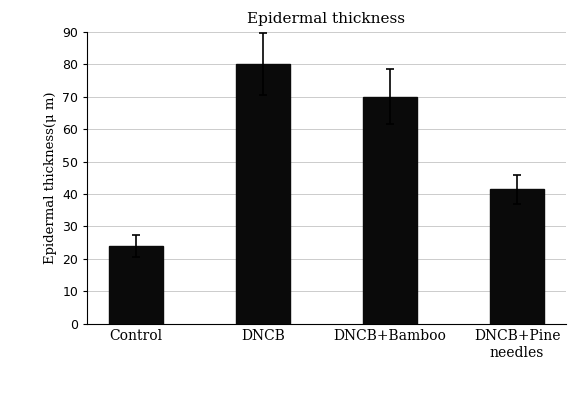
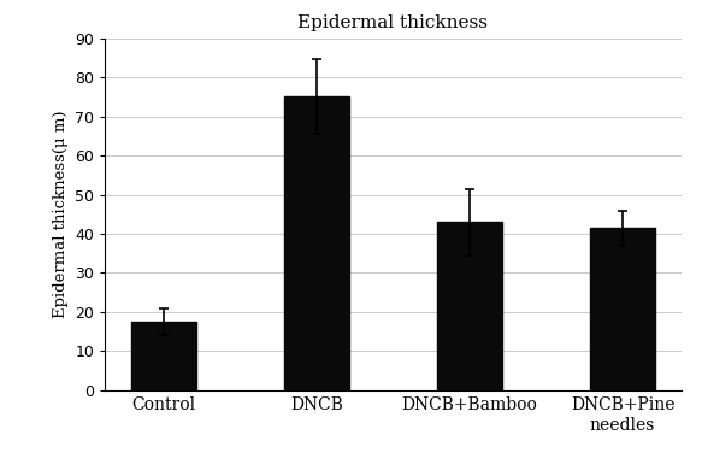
Control: 24.0 -> 17.5
DNCB: 80.0 -> 75.0
DNCB+Bamboo: 70.0 -> 43.0
